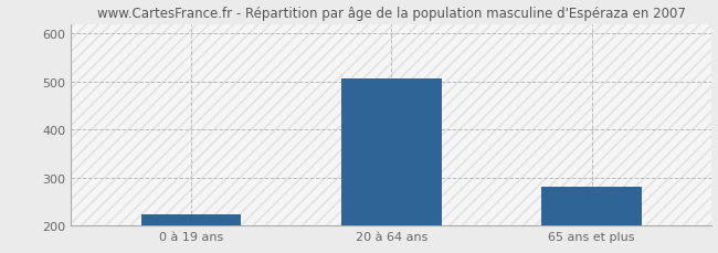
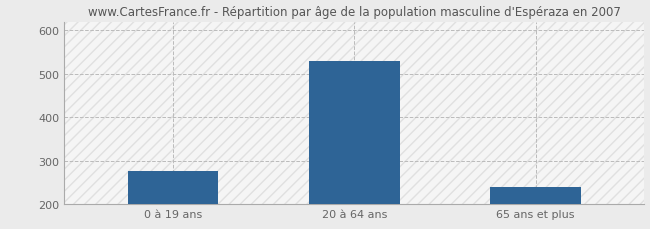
0 à 19 ans: 224 -> 275
20 à 64 ans: 505 -> 530
65 ans et plus: 280 -> 240
